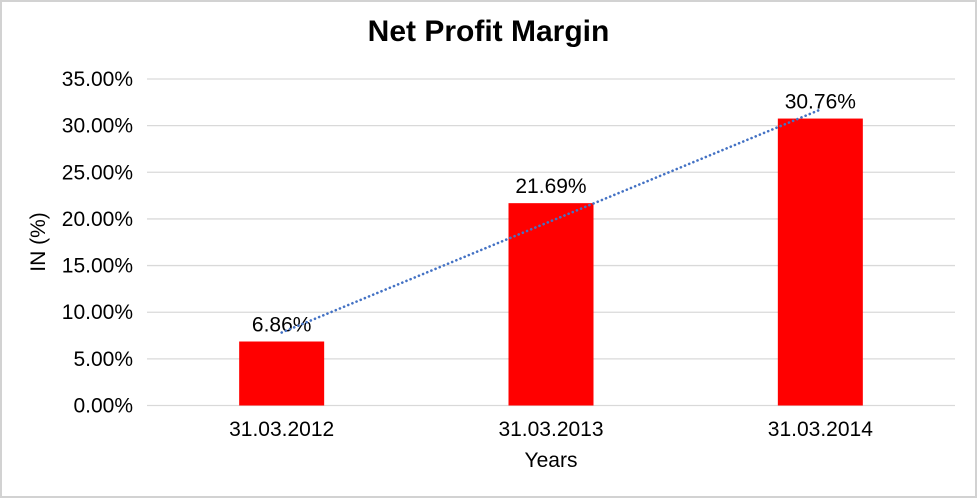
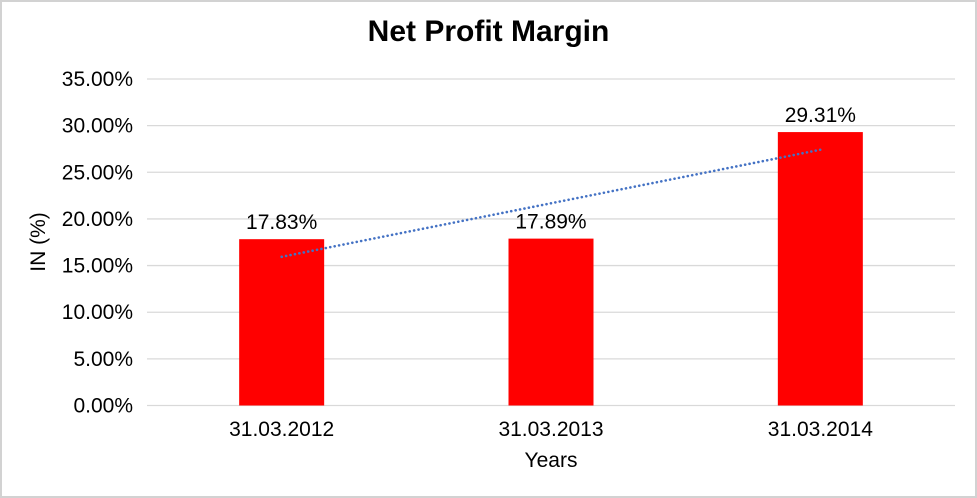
31.03.2012: 6.86% -> 17.83%
31.03.2013: 21.69% -> 17.89%
31.03.2014: 30.76% -> 29.31%
